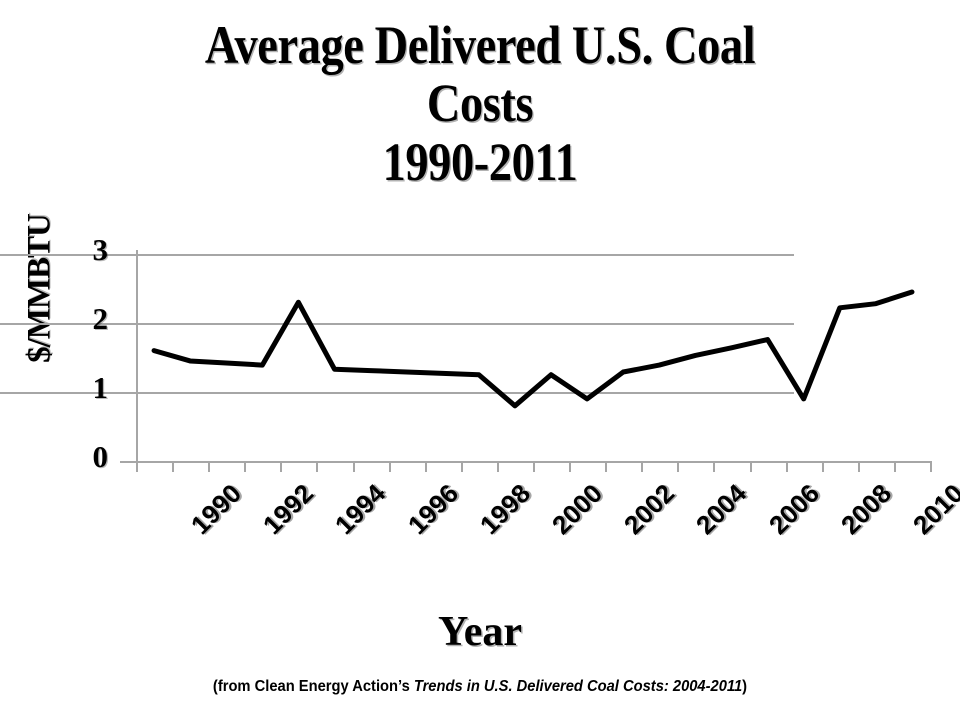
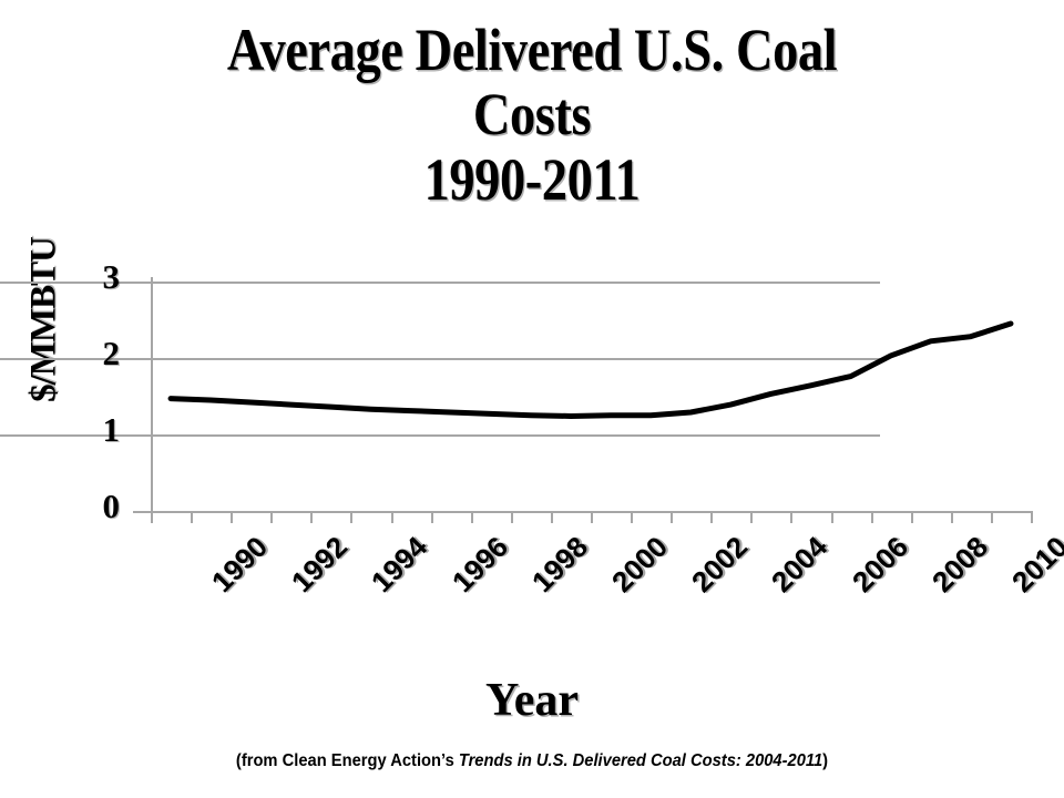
1990: 1.6 -> 1.5
1994: 2.3 -> 1.4
2000: 0.8 -> 1.2
2002: 0.9 -> 1.2
2008: 0.9 -> 2.0
